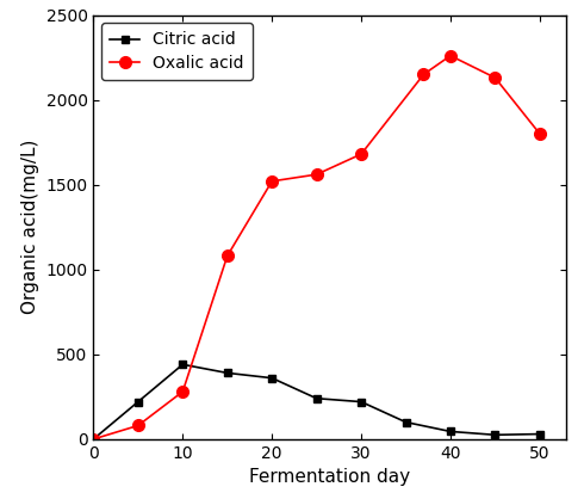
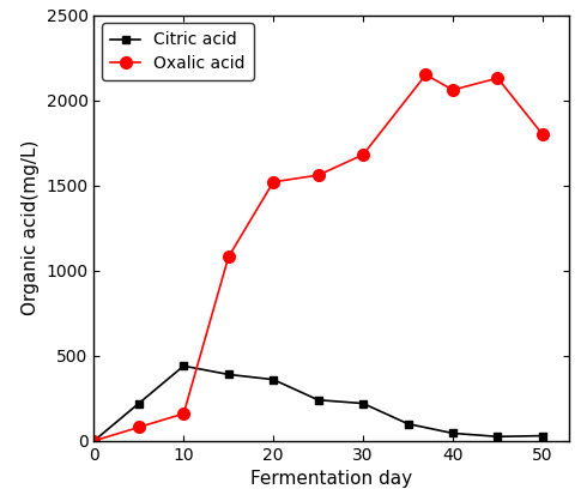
Oxalic acid/10: 280 -> 160
Oxalic acid/40: 2260 -> 2060
